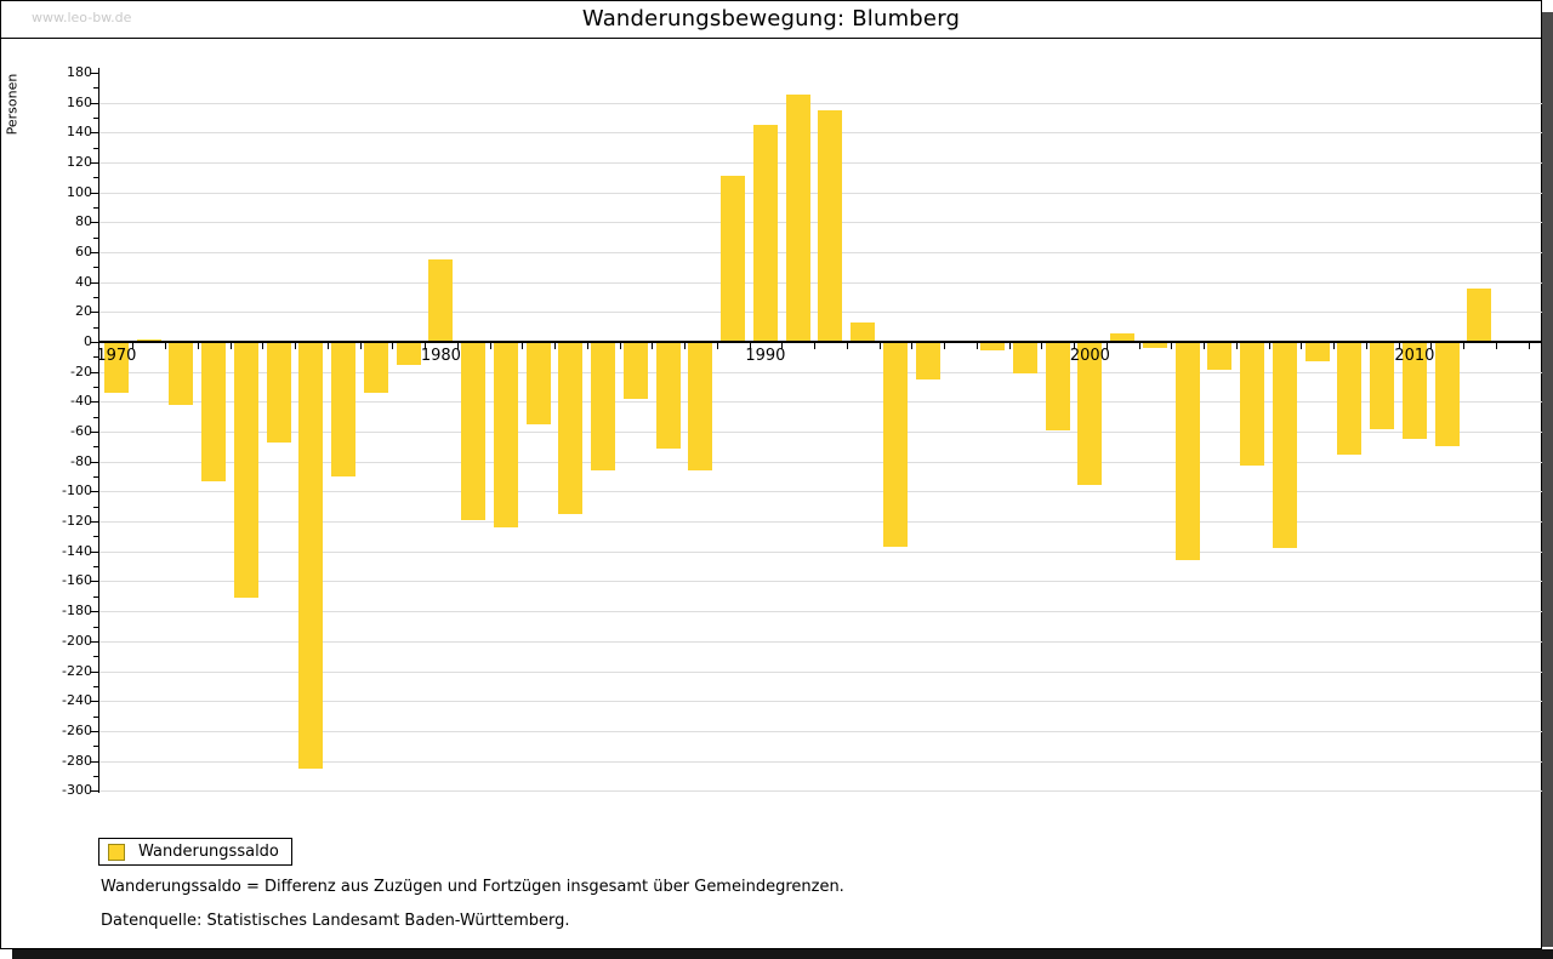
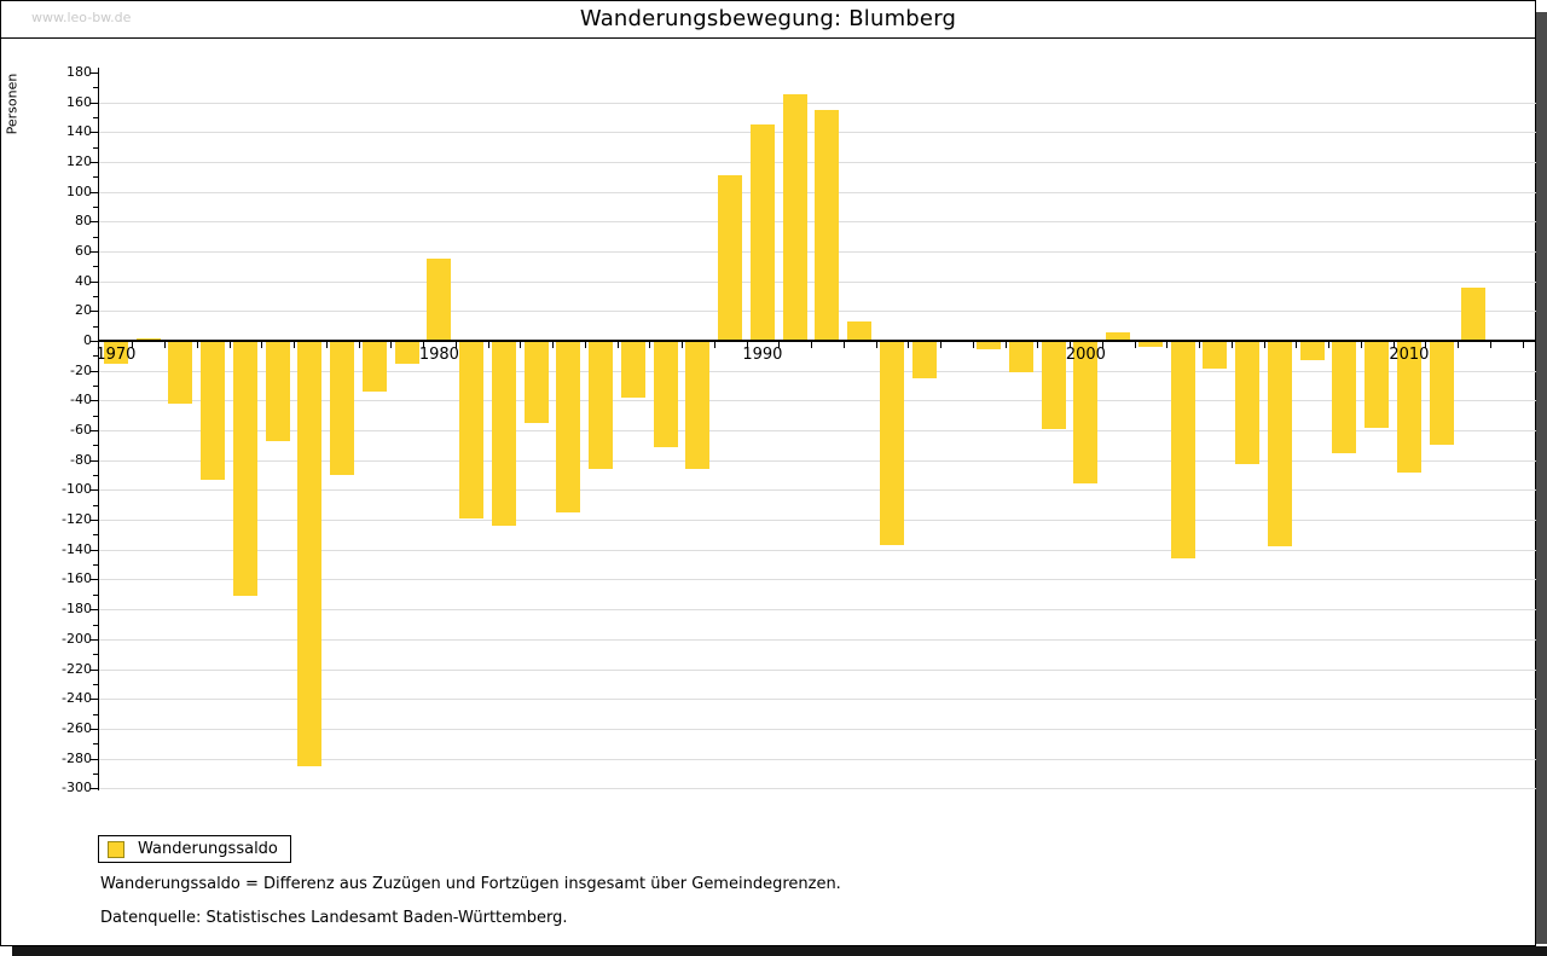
1970: -34 -> -15
2010: -65 -> -88
